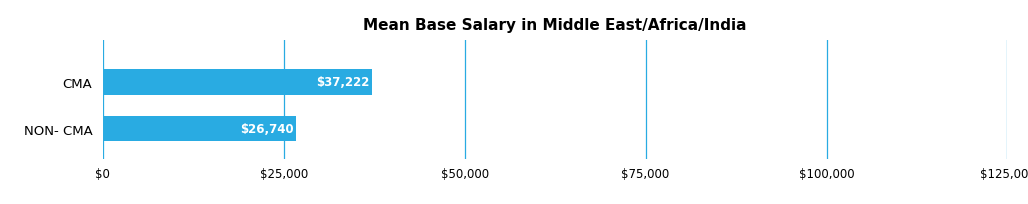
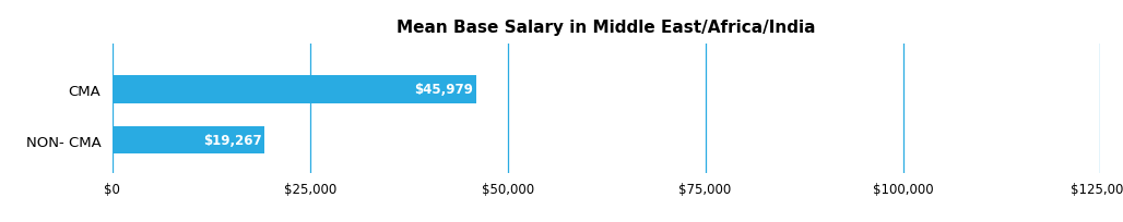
CMA: $37,222 -> $45,979
NON- CMA: $26,740 -> $19,267
